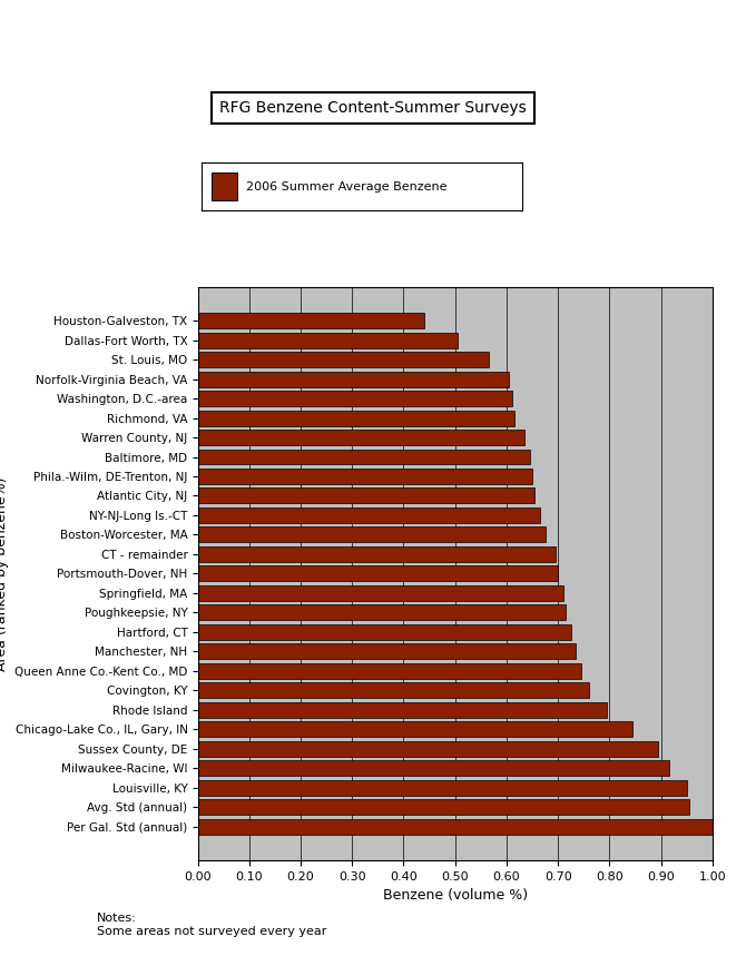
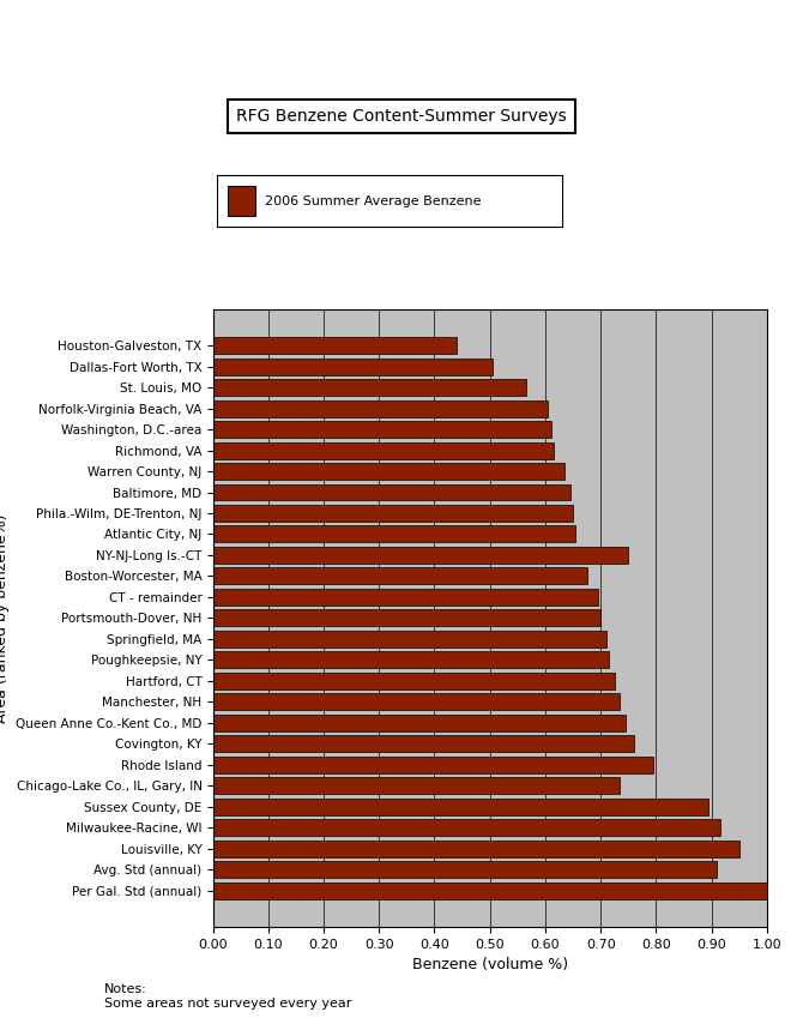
NY-NJ-Long Is.-CT: 0.665 -> 0.750
Chicago-Lake Co., IL, Gary, IN: 0.845 -> 0.735
Avg. Std (annual): 0.955 -> 0.910
